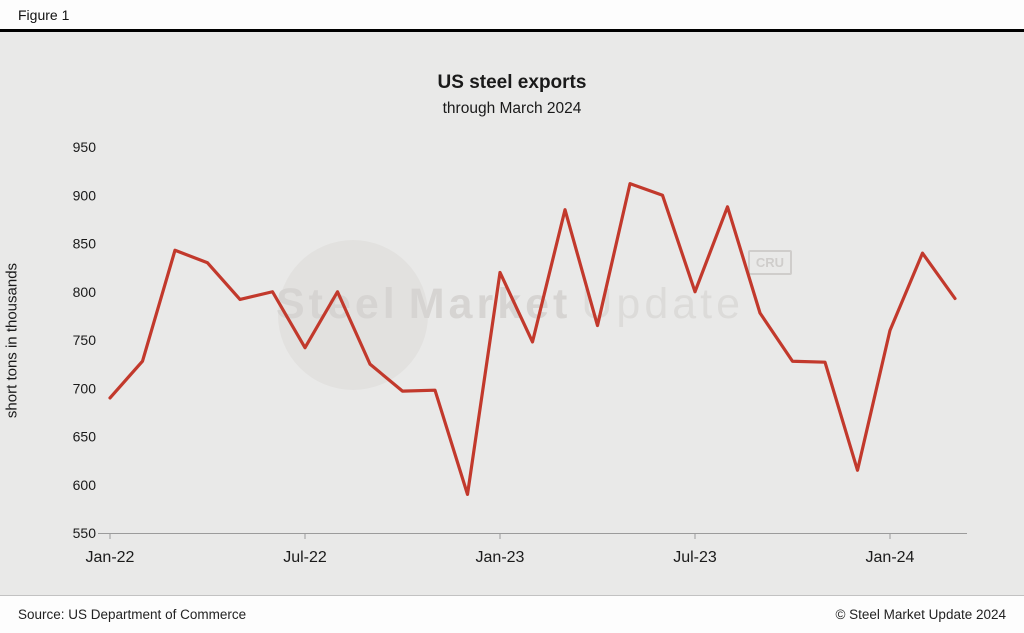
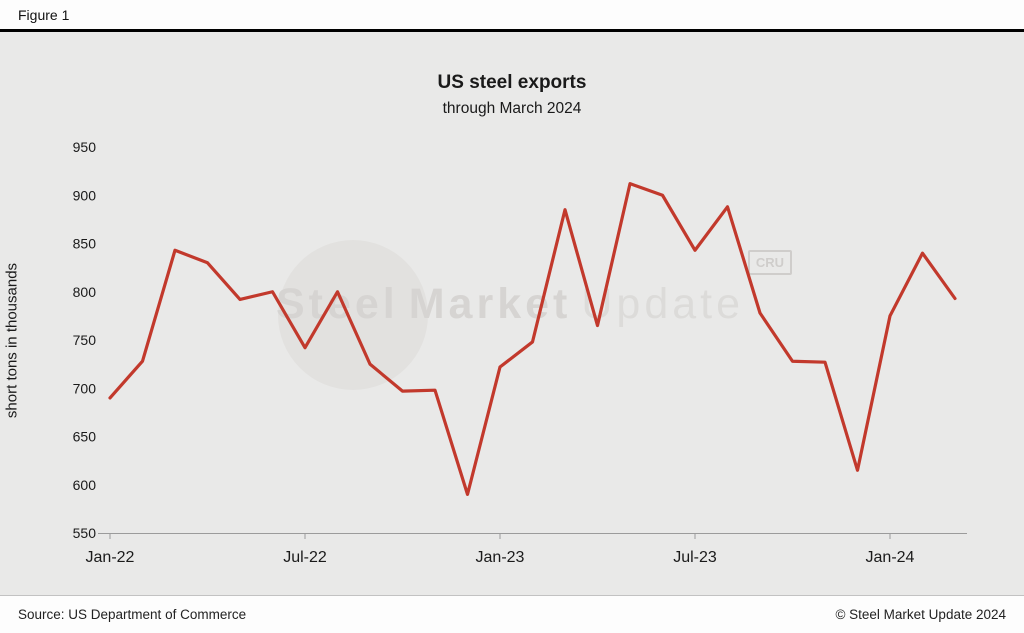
Jan-23: 820 -> 720
Jul-23: 800 -> 840
Jan-24: 760 -> 780
